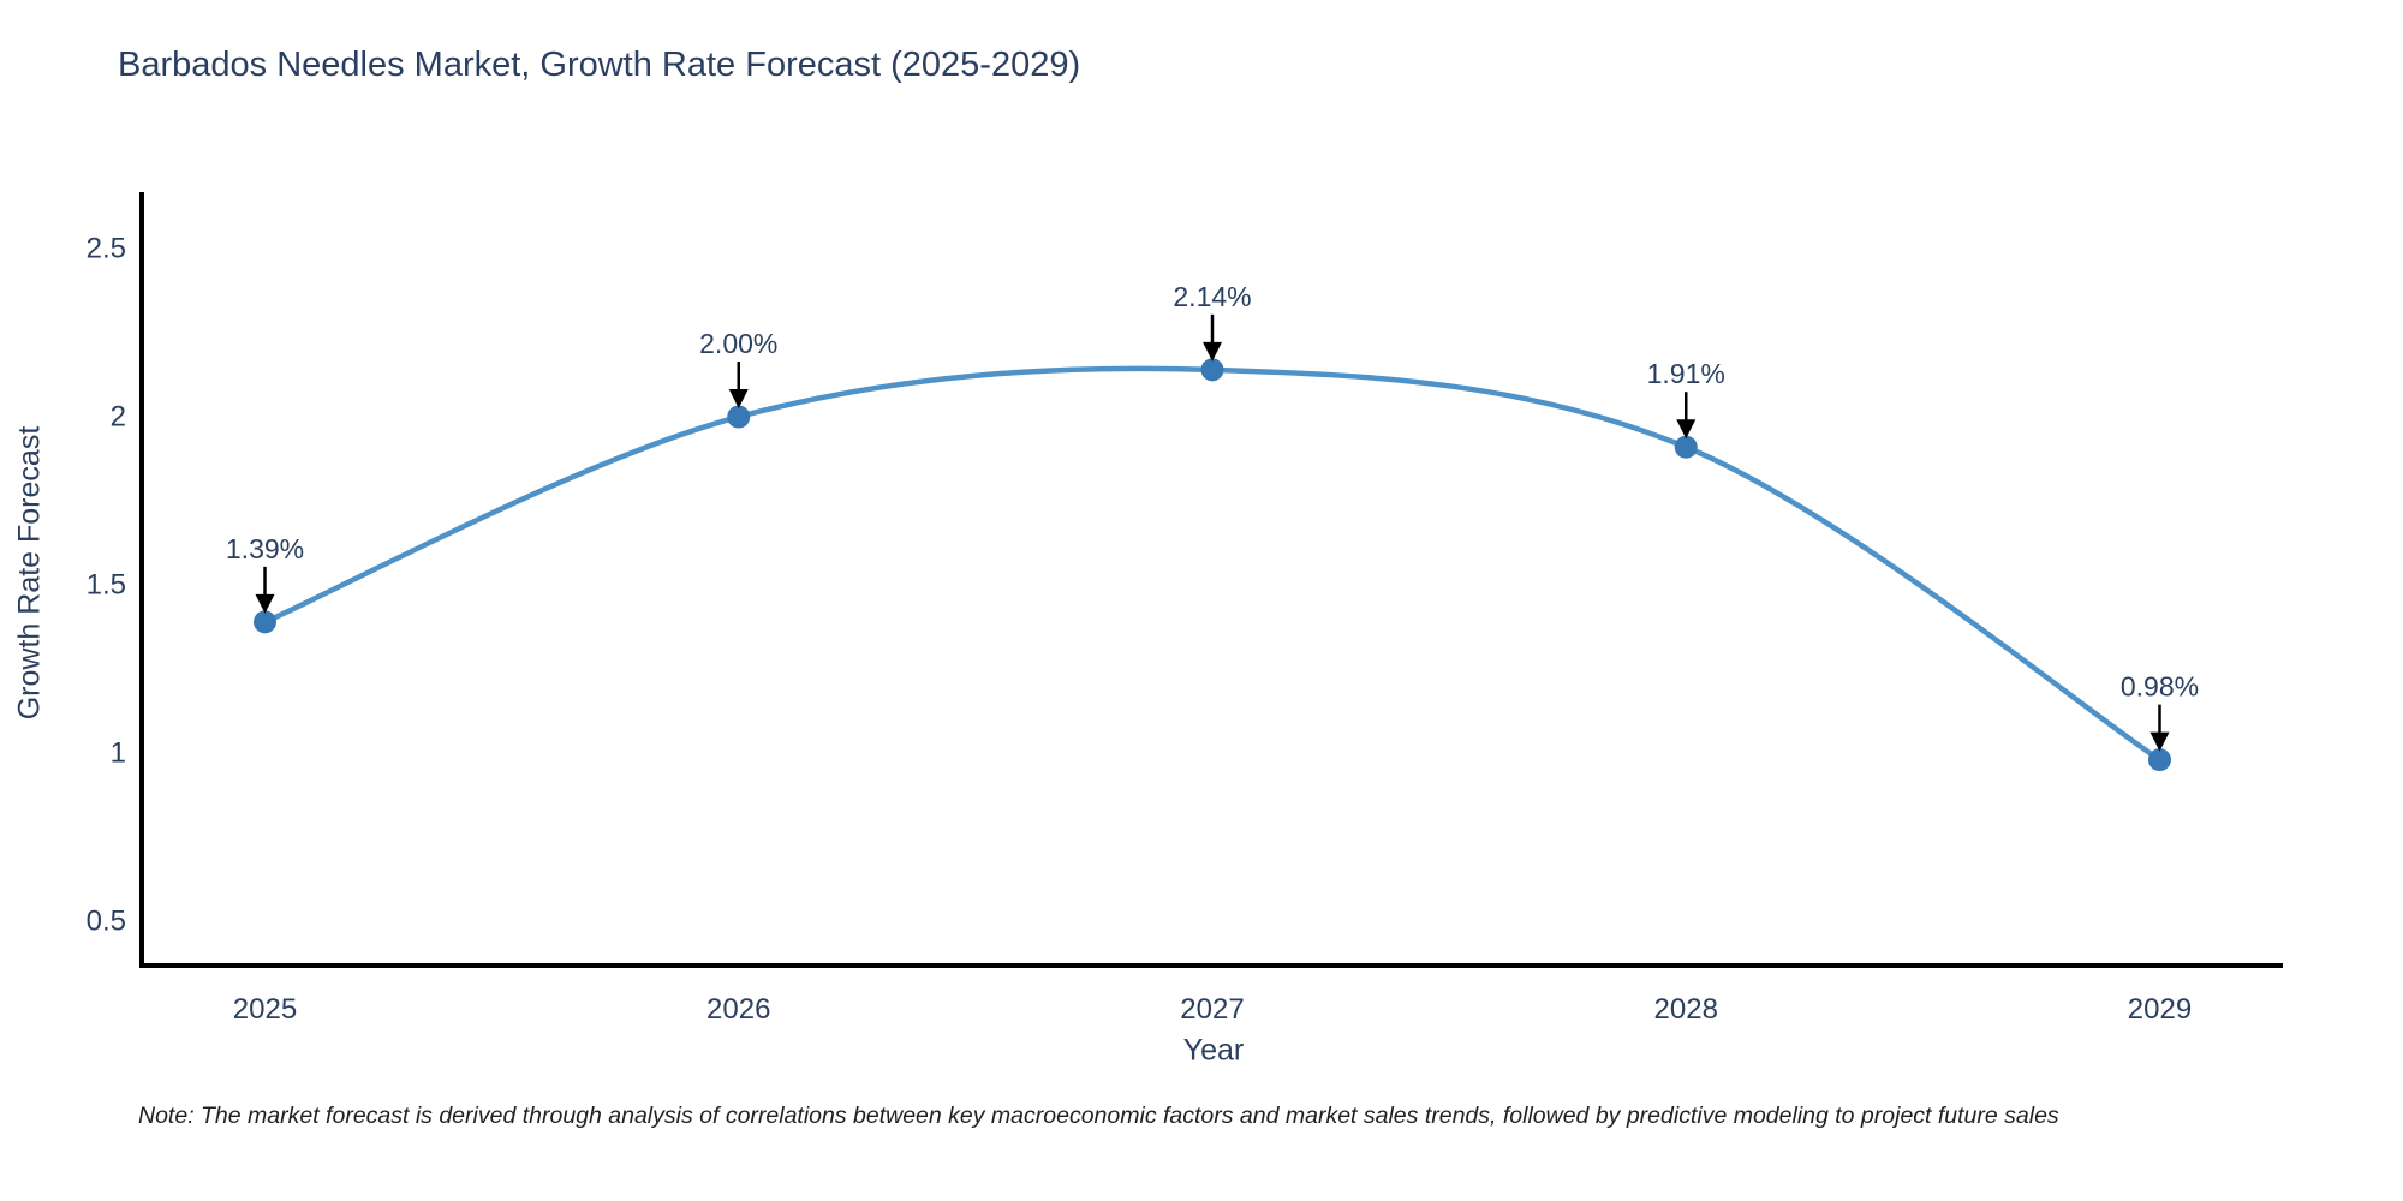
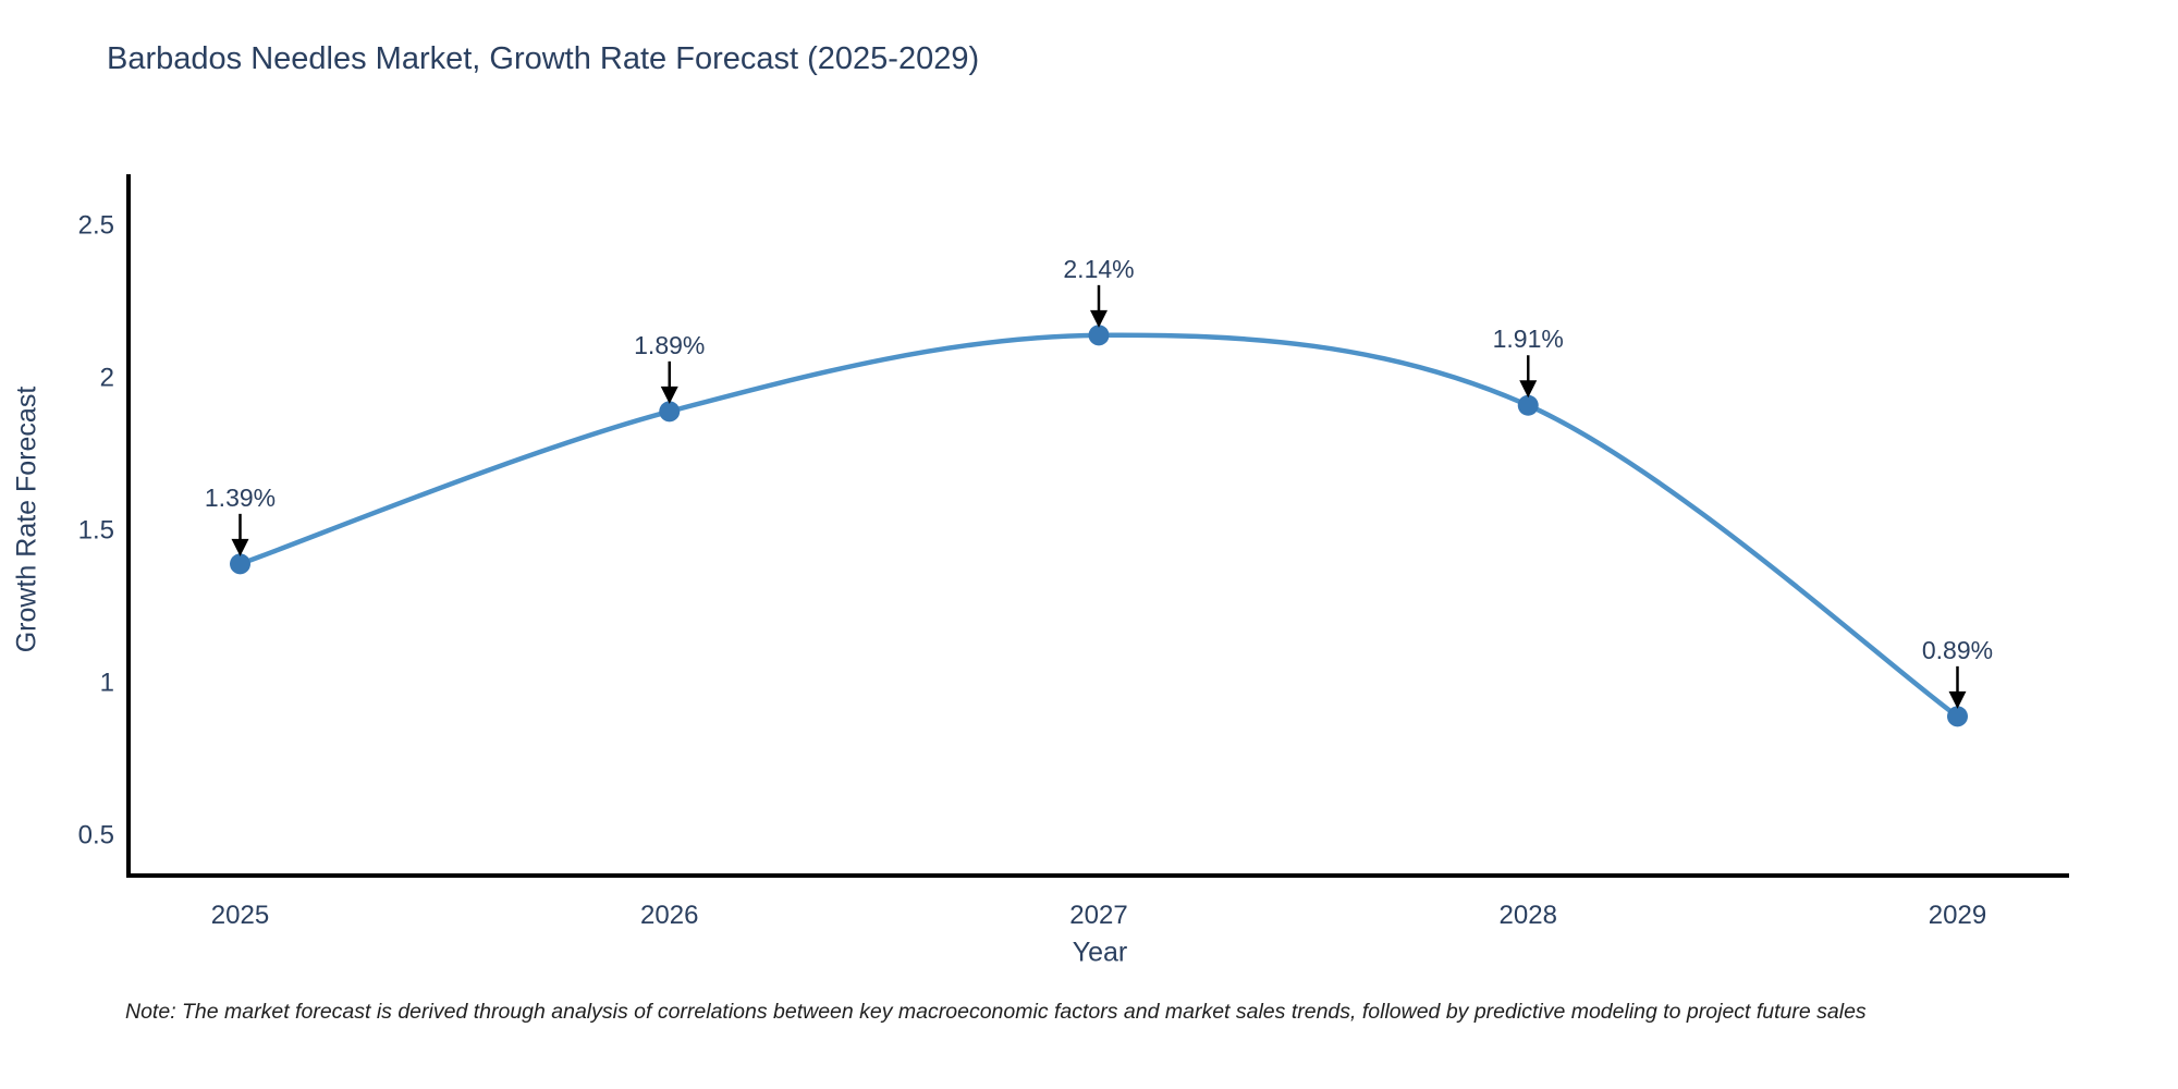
2026: 2.00% -> 1.89%
2029: 0.98% -> 0.89%
